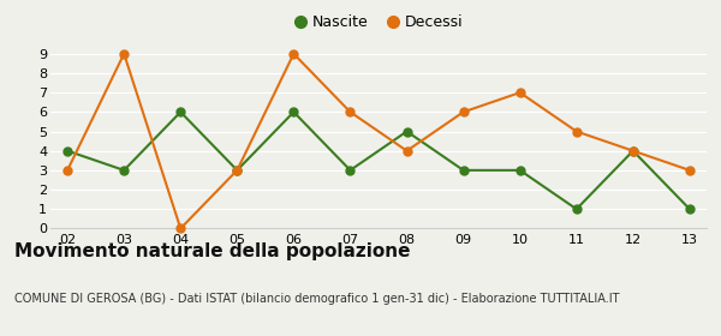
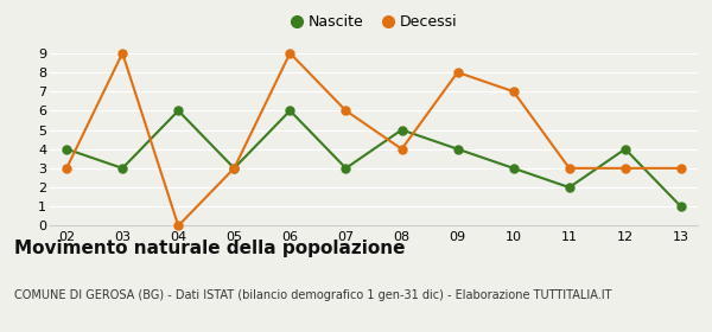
Nascite/09: 3 -> 4
Decessi/09: 6 -> 8
Nascite/11: 1 -> 2
Decessi/11: 5 -> 3
Decessi/12: 4 -> 3
